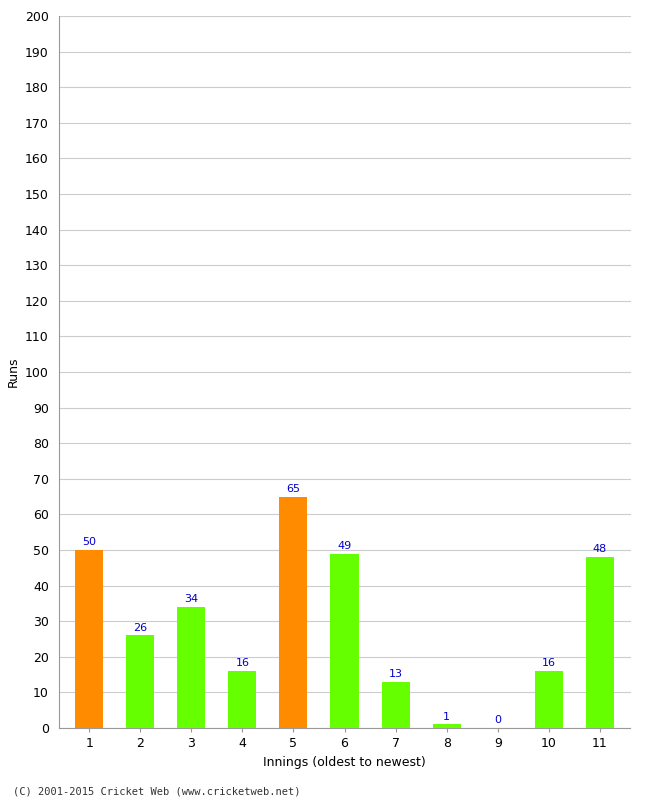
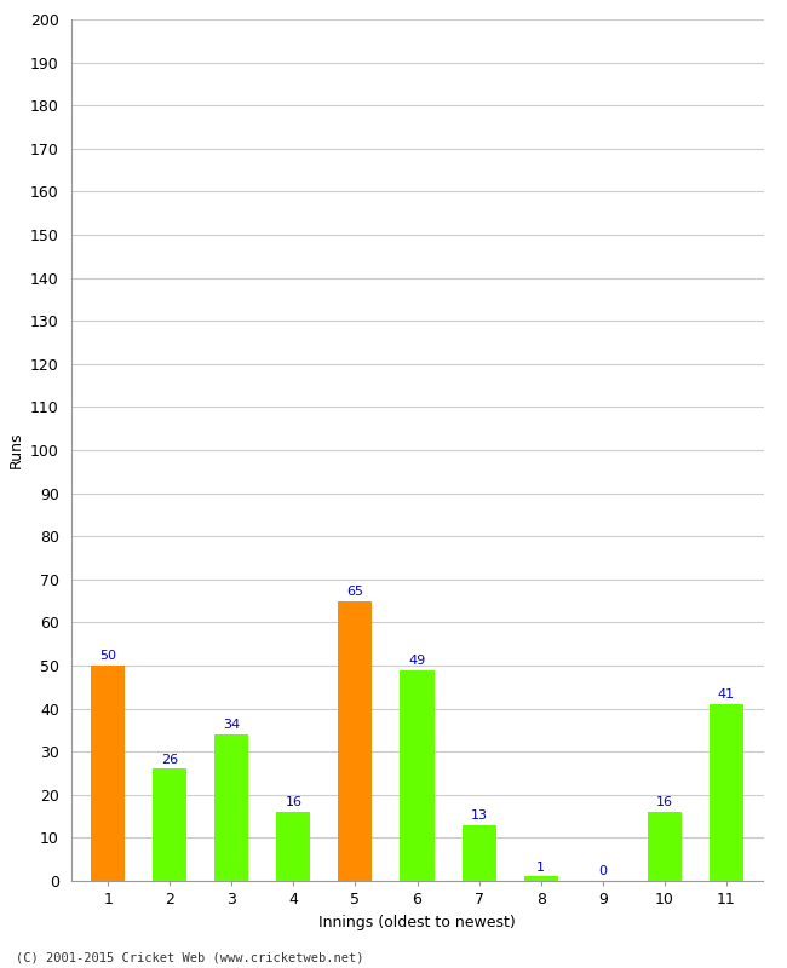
11: 48 -> 41
